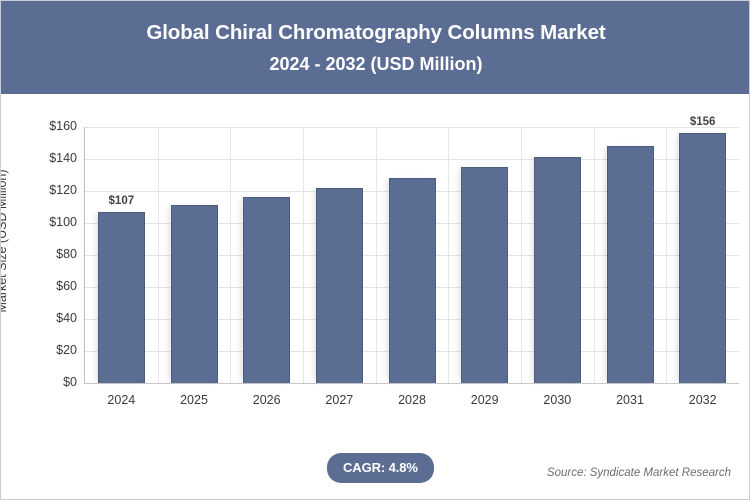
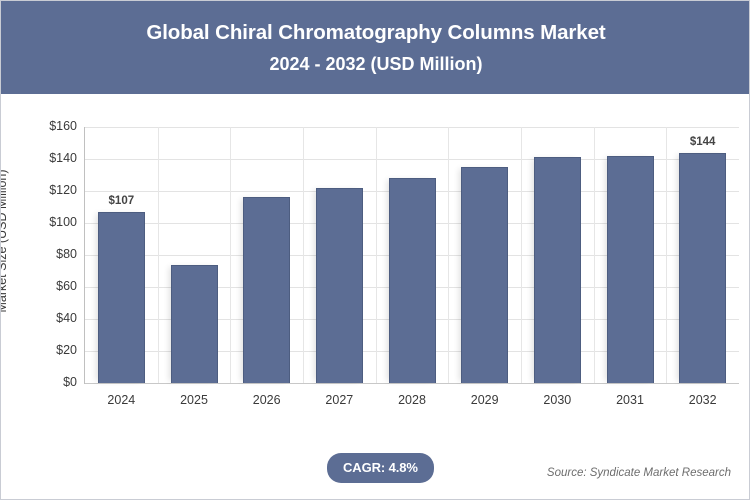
2025: $111 -> $74
2031: $148 -> $142
2032: $156 -> $144
